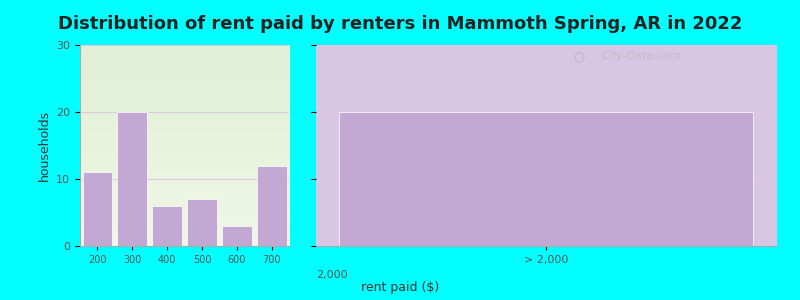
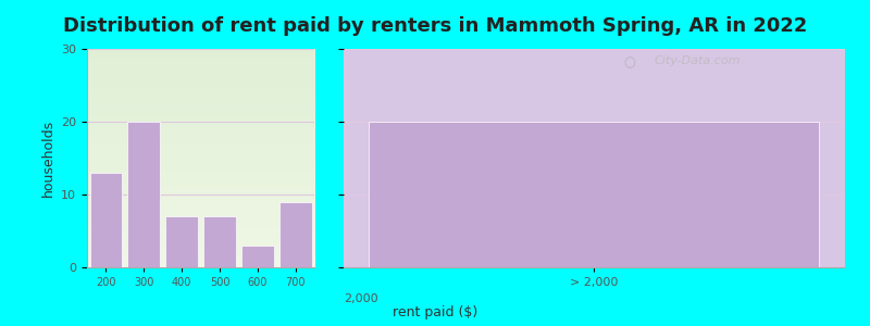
200: 11 -> 13
400: 6 -> 7
700: 12 -> 9
